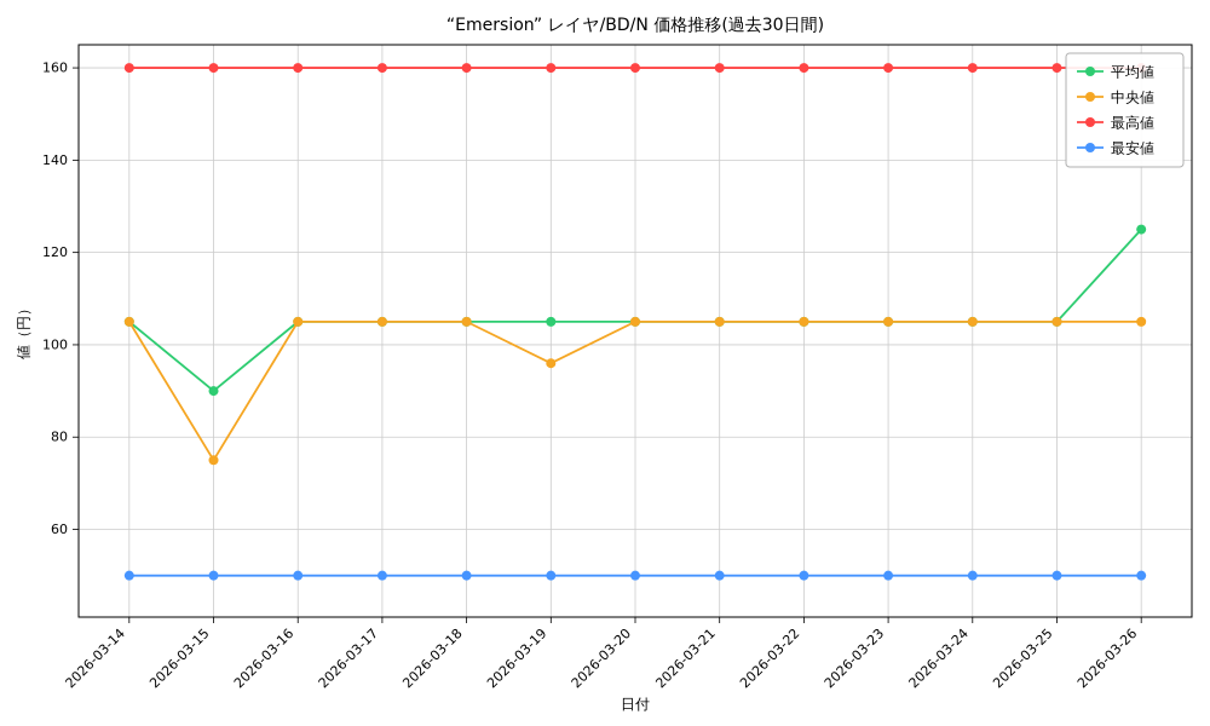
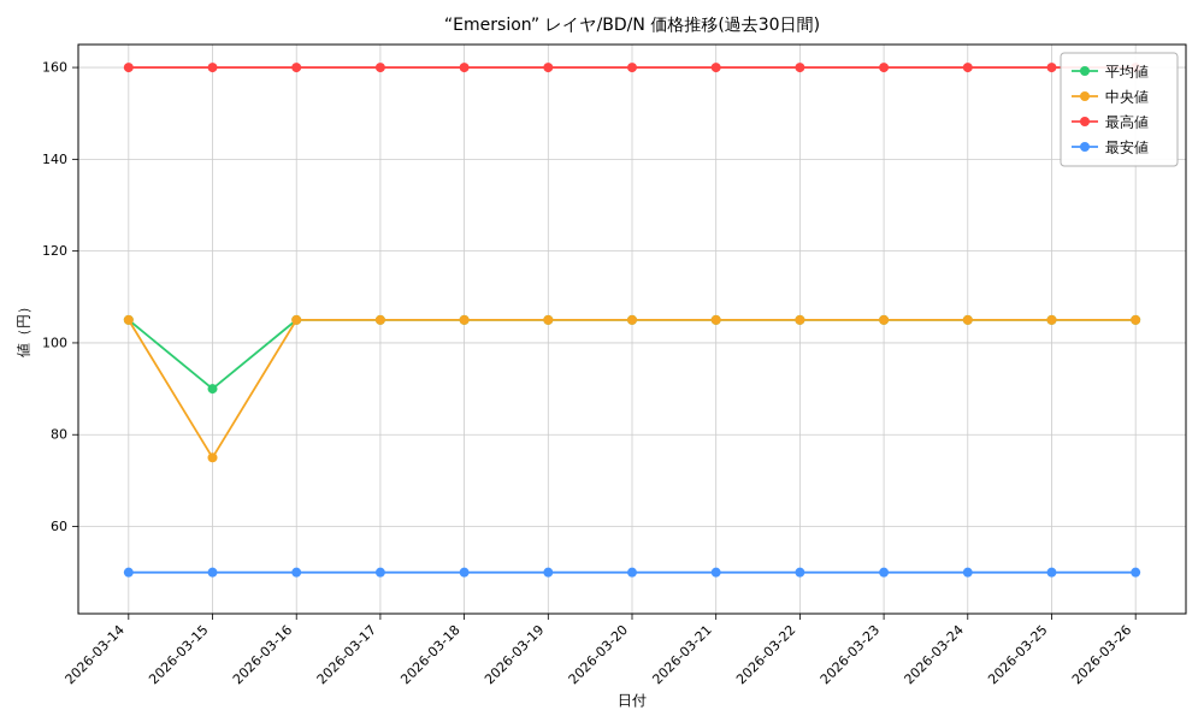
中央値/2026-03-19: 96 -> 105
平均値/2026-03-26: 125 -> 105
